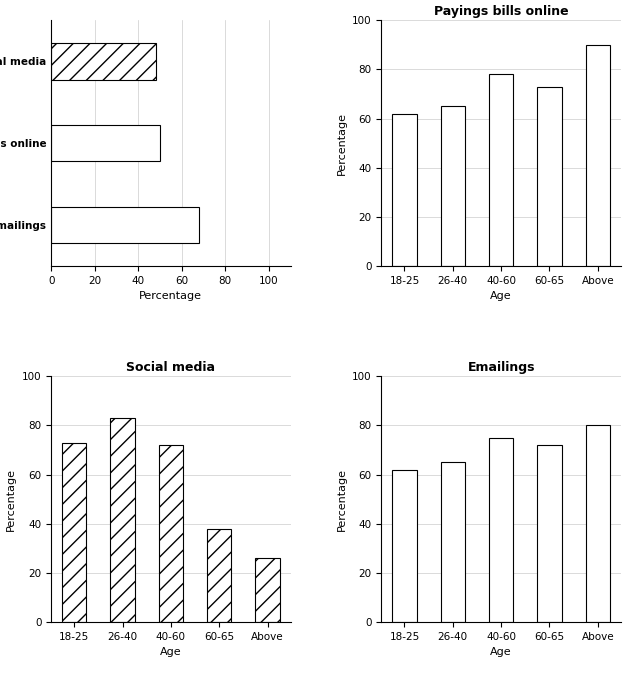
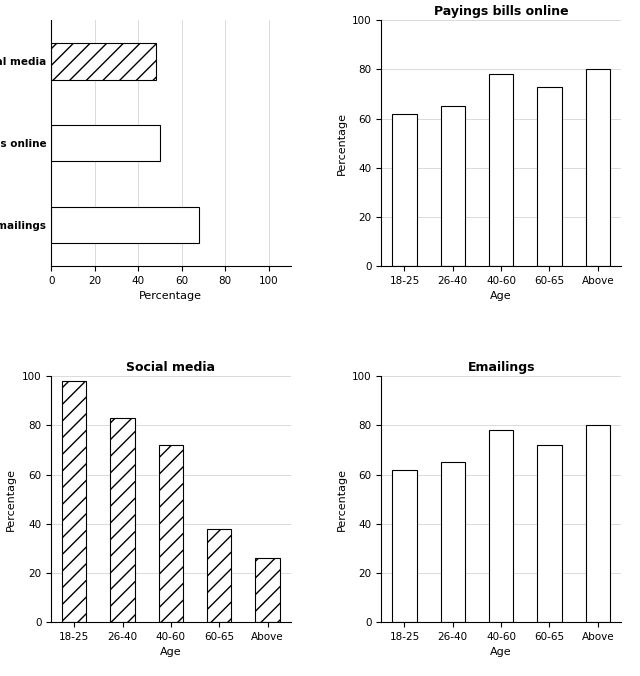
Payings bills online/Above: 90 -> 80
Social media/18-25: 73 -> 98
Emailings/40-60: 75 -> 78
